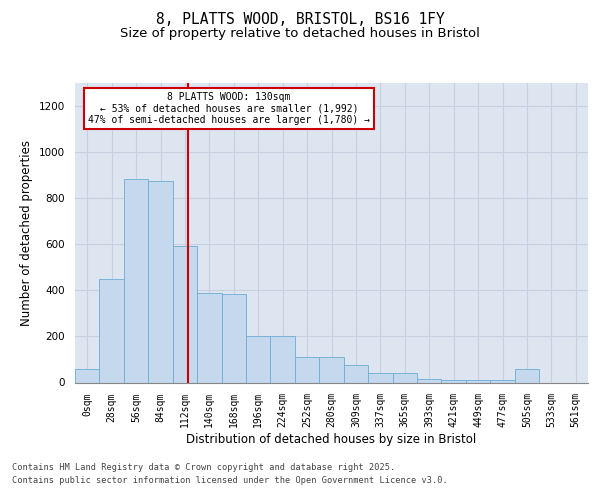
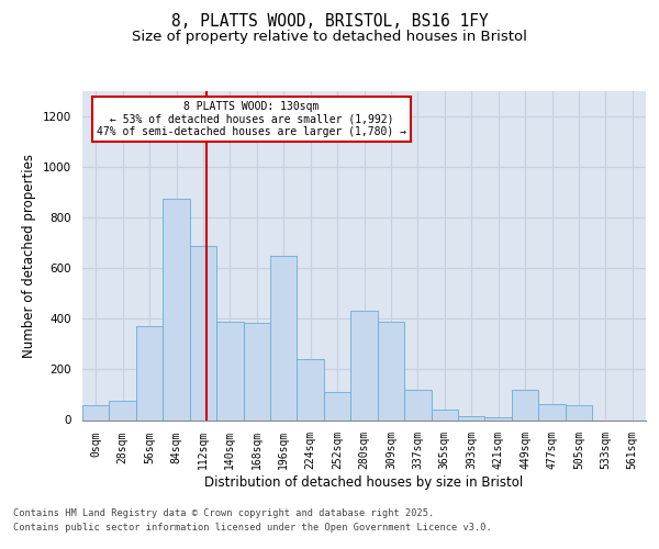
28sqm: 450 -> 75
56sqm: 880 -> 370
112sqm: 590 -> 685
196sqm: 200 -> 650
224sqm: 200 -> 240
280sqm: 110 -> 430
309sqm: 75 -> 390
337sqm: 40 -> 120
449sqm: 10 -> 120
477sqm: 10 -> 65
